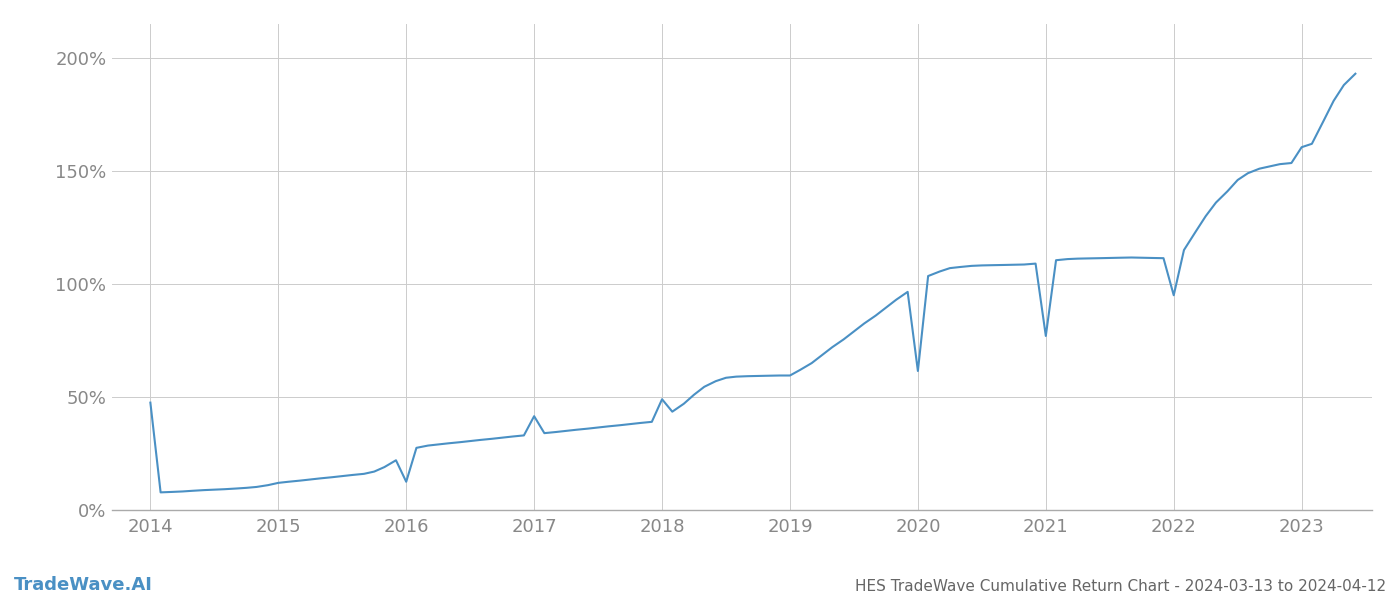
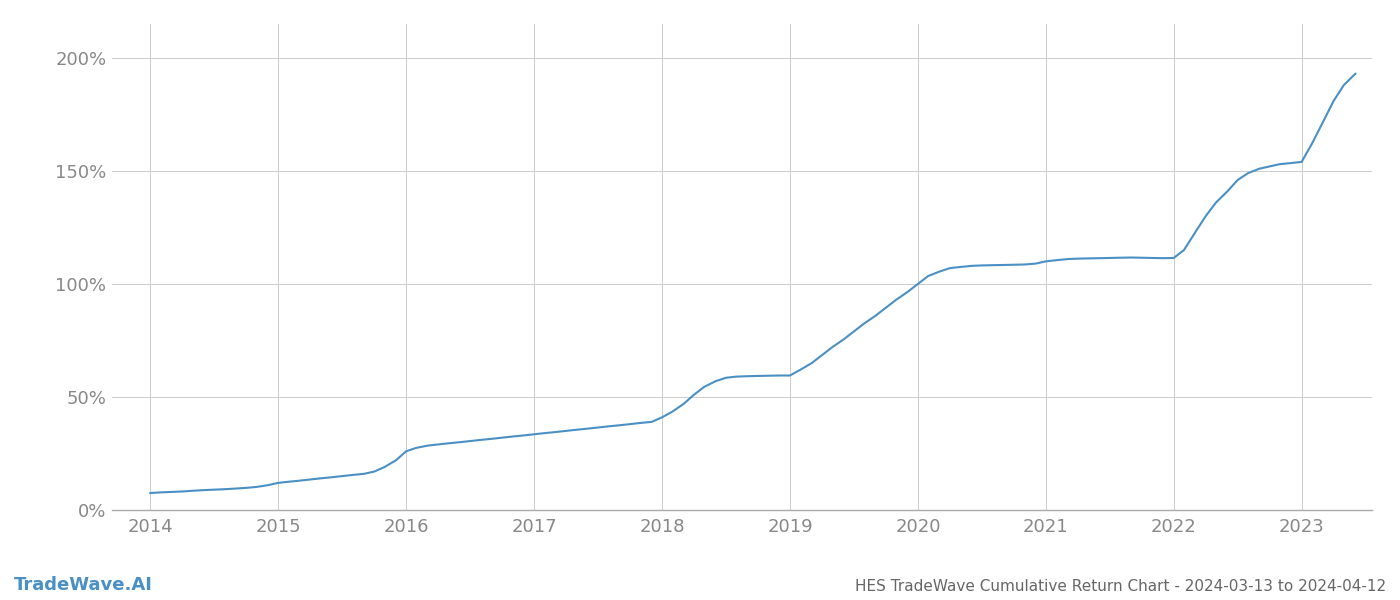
2014: 47.5% -> 7.5%
2016: 12.5% -> 26.0%
2017: 41.5% -> 33.5%
2018: 49.0% -> 41.0%
2020: 61.5% -> 100.0%
2021: 77.0% -> 110.0%
2022: 95.0% -> 111.5%
2023: 160.5% -> 154.0%
